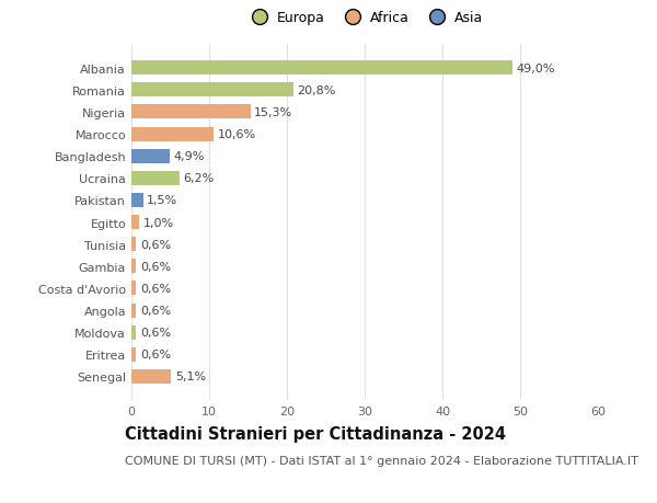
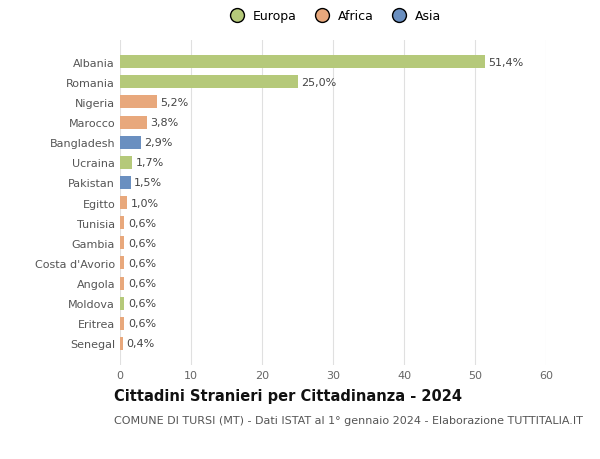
Albania: 49,0% -> 51,4%
Romania: 20,8% -> 25,0%
Nigeria: 15,3% -> 5,2%
Marocco: 10,6% -> 3,8%
Bangladesh: 4,9% -> 2,9%
Ucraina: 6,2% -> 1,7%
Senegal: 5,1% -> 0,4%
